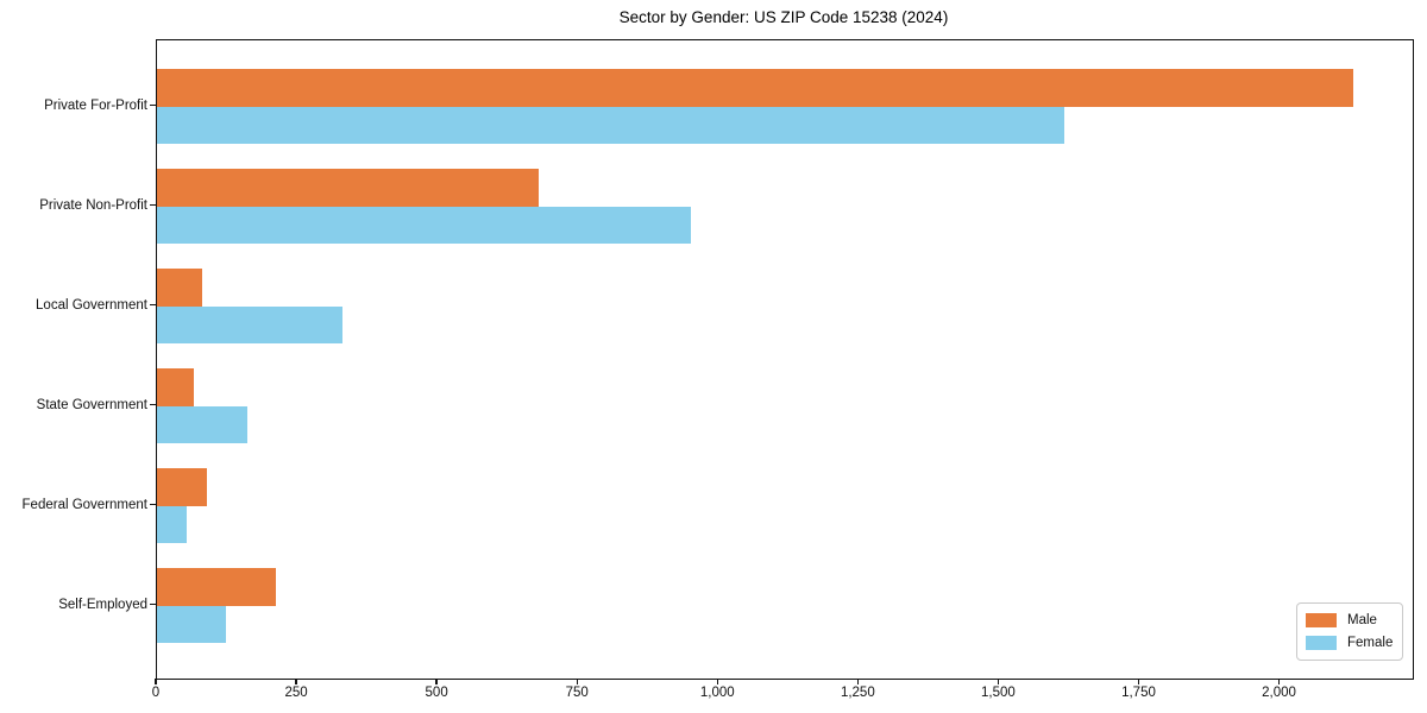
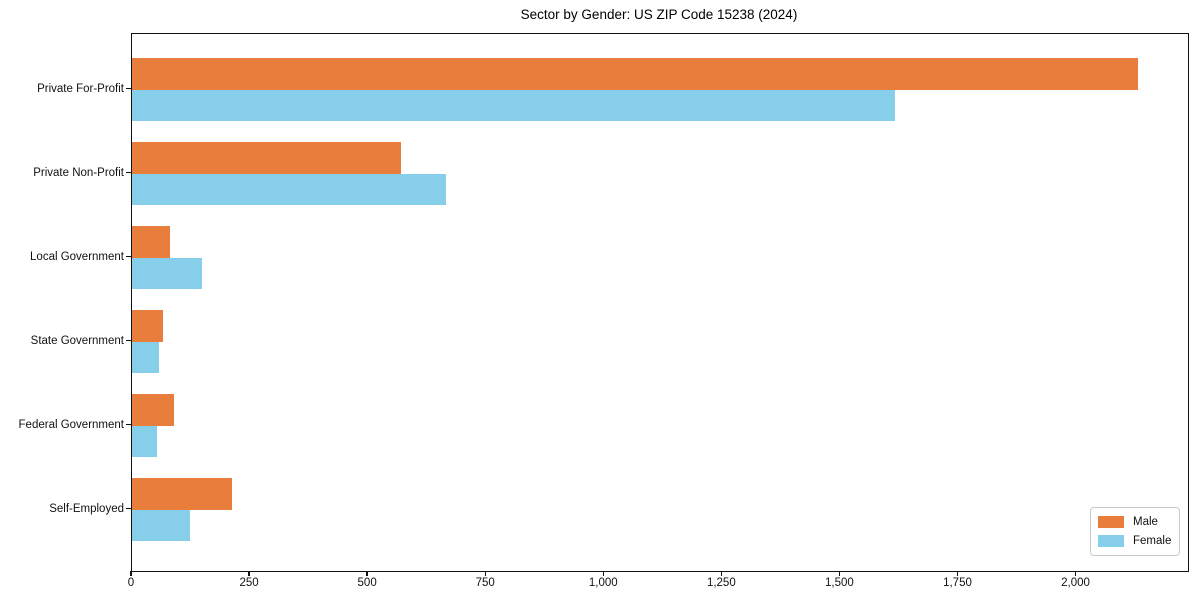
Male/Private Non-Profit: 680 -> 570
Female/Private Non-Profit: 950 -> 660
Female/Local Government: 330 -> 150
Female/State Government: 160 -> 60
